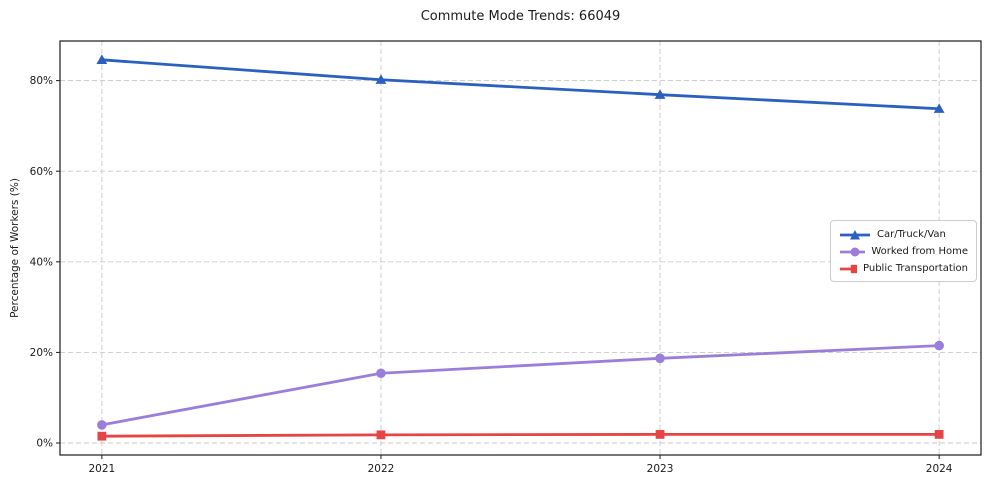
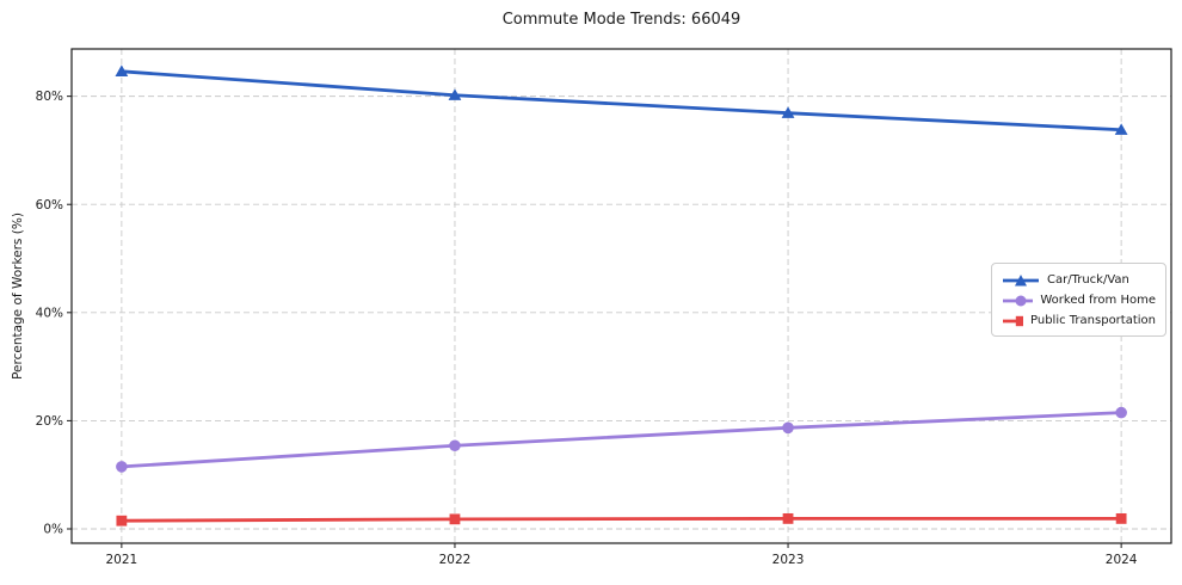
Worked from Home/2021: 4% -> 12%
